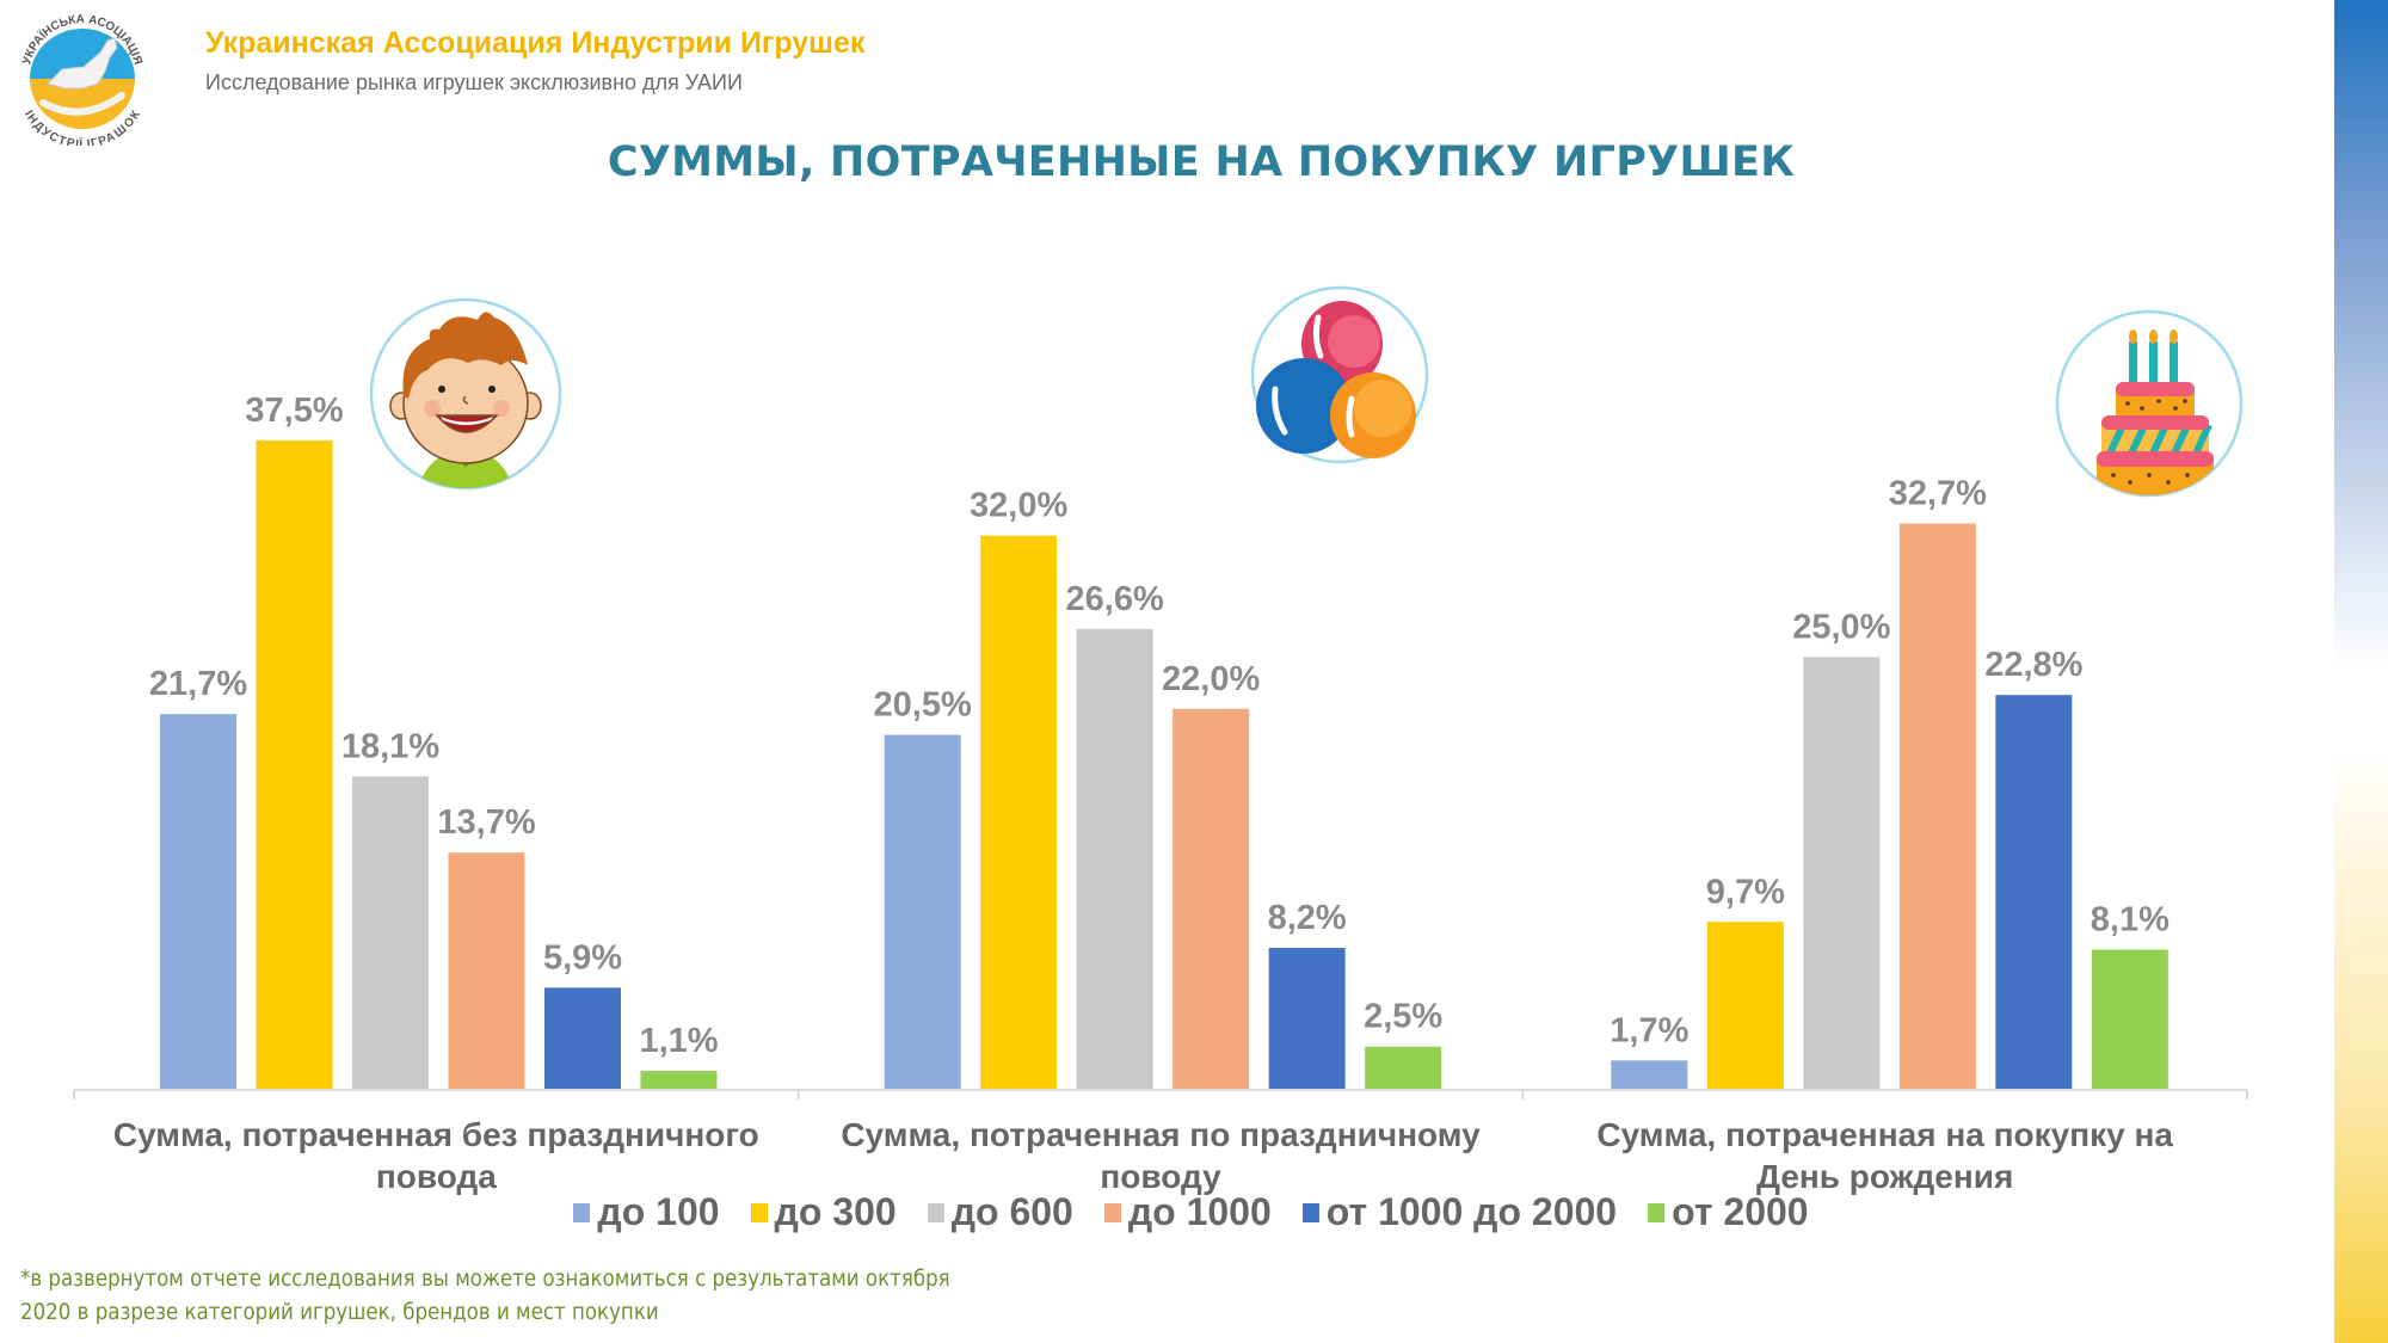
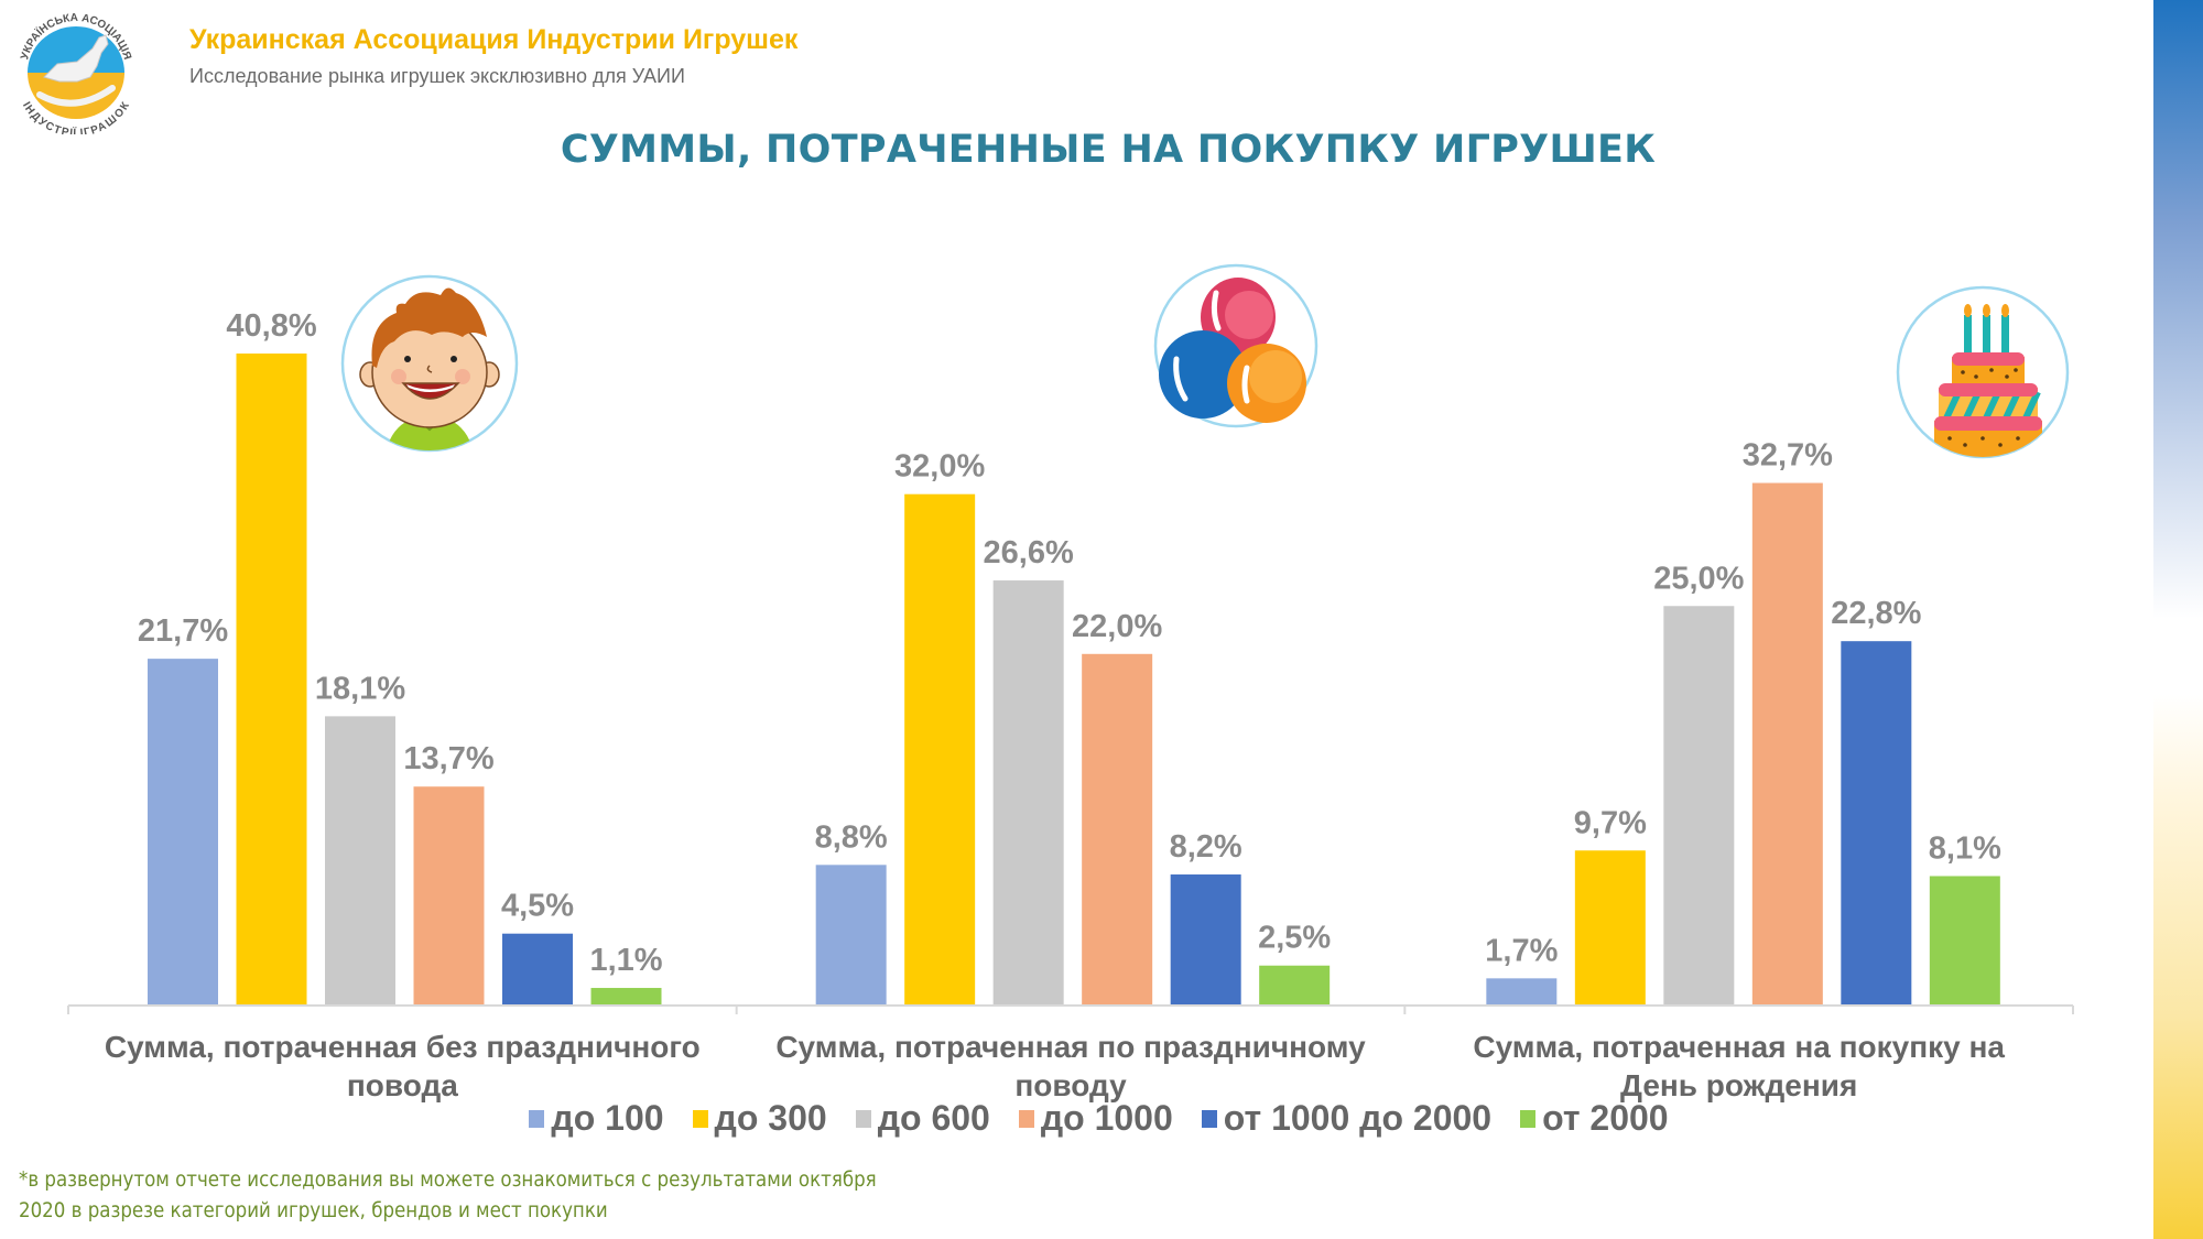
до 300/Сумма, потраченная без праздничного повода: 37,5% -> 40,8%
от 1000 до 2000/Сумма, потраченная без праздничного повода: 5,9% -> 4,5%
до 100/Сумма, потраченная по праздничному поводу: 20,5% -> 8,8%
